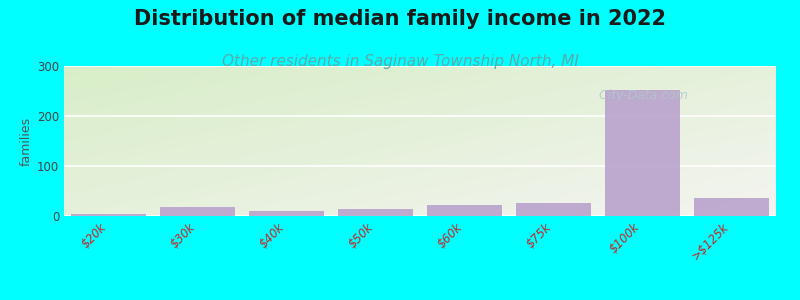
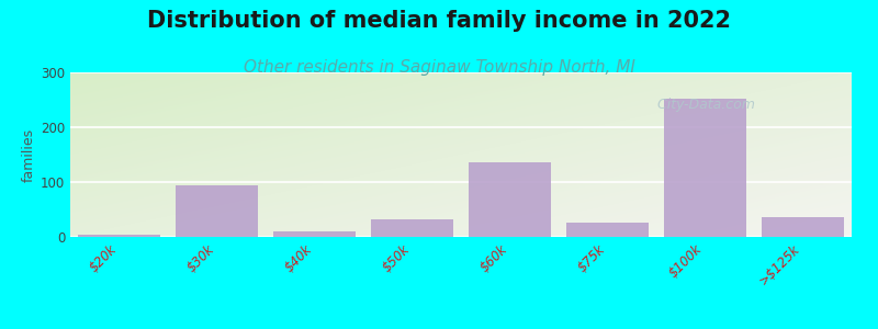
$30k: 18 -> 94
$50k: 15 -> 32
$60k: 22 -> 136
